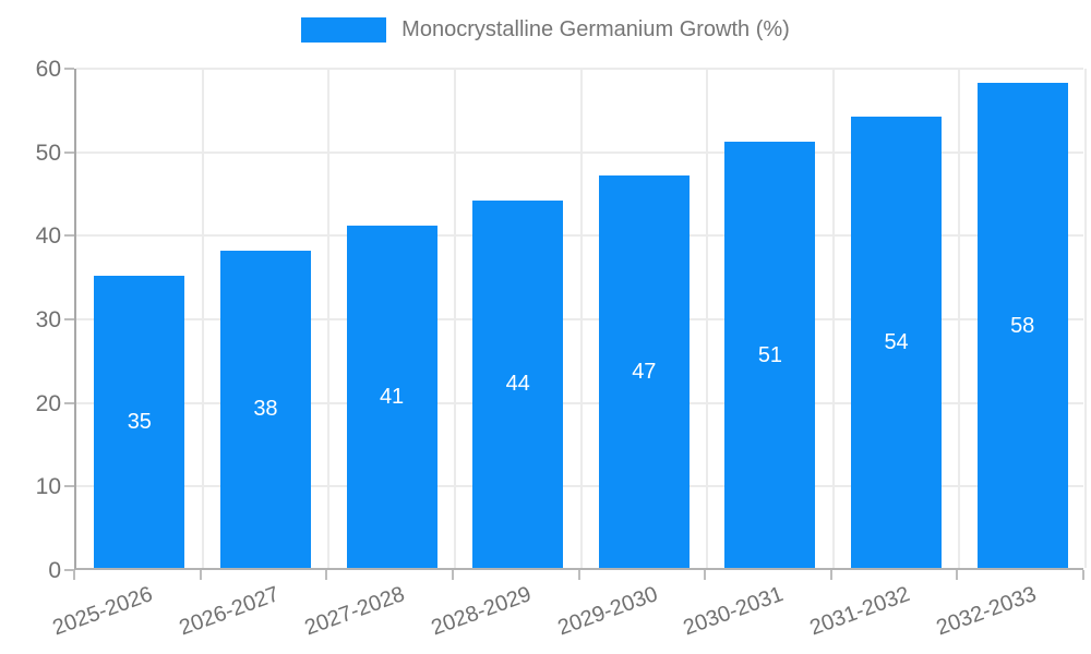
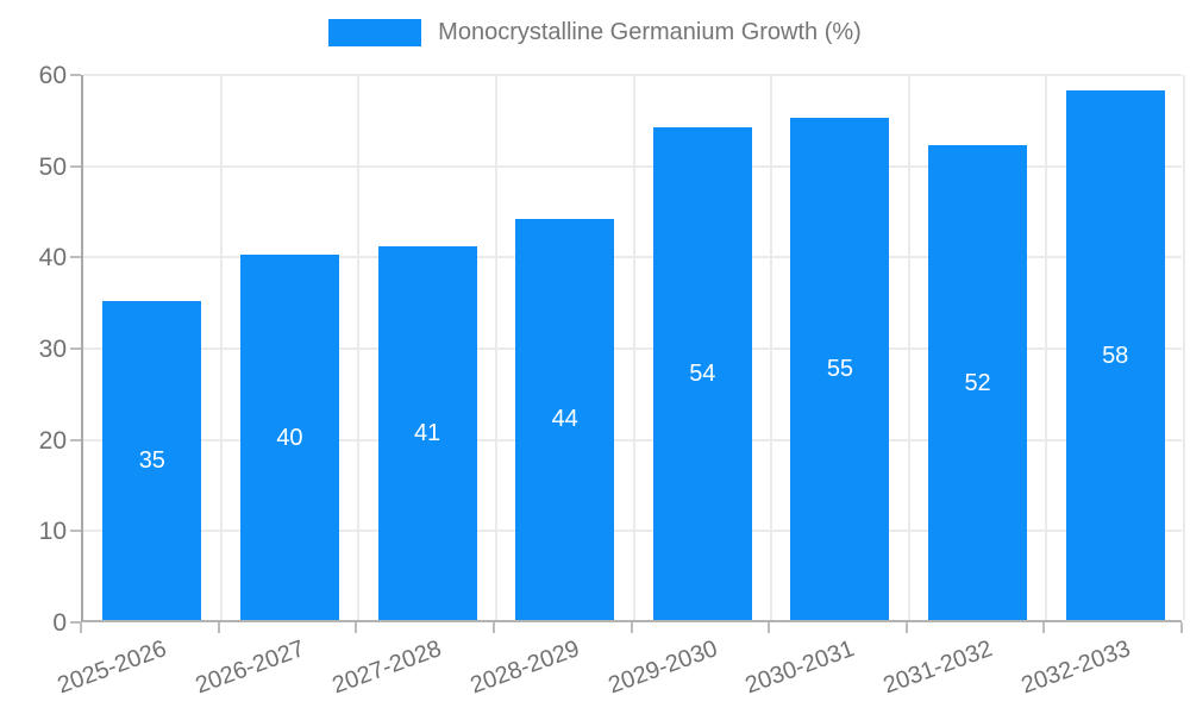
2026-2027: 38 -> 40
2029-2030: 47 -> 54
2030-2031: 51 -> 55
2031-2032: 54 -> 52
